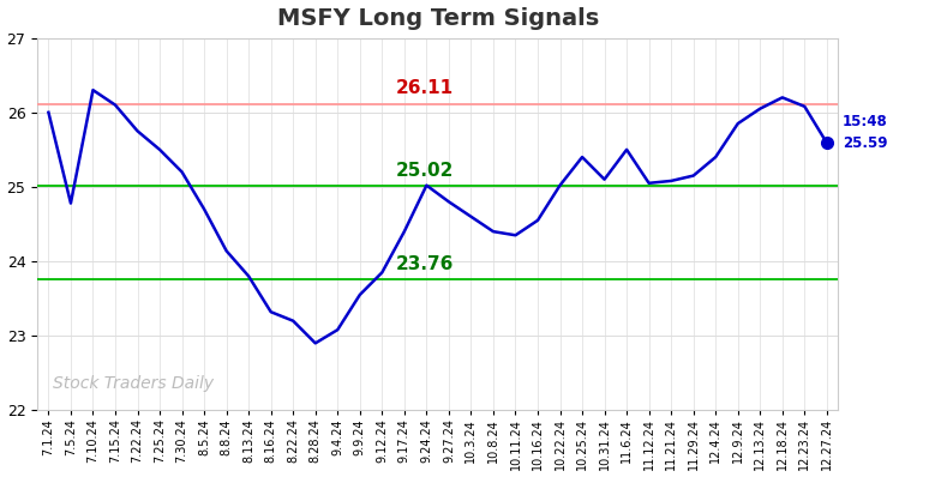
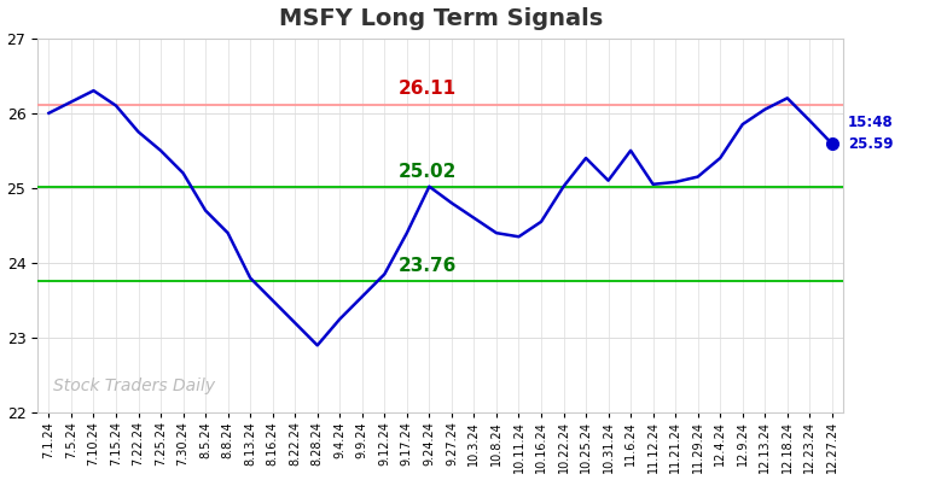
7.5.24: 24.78 -> 26.15
8.8.24: 24.14 -> 24.40
8.16.24: 23.32 -> 23.50
9.4.24: 23.08 -> 23.25
12.23.24: 26.08 -> 25.90
